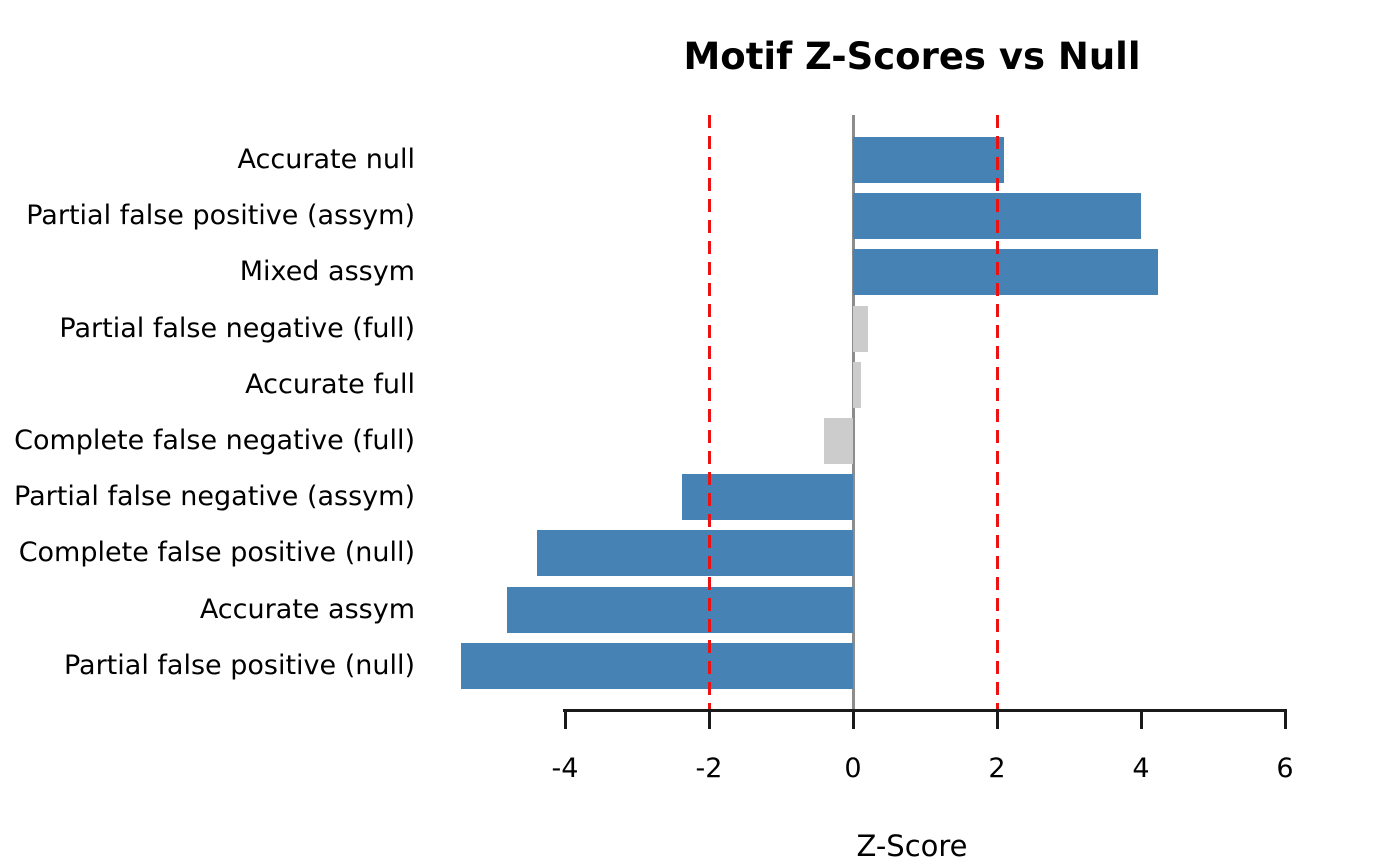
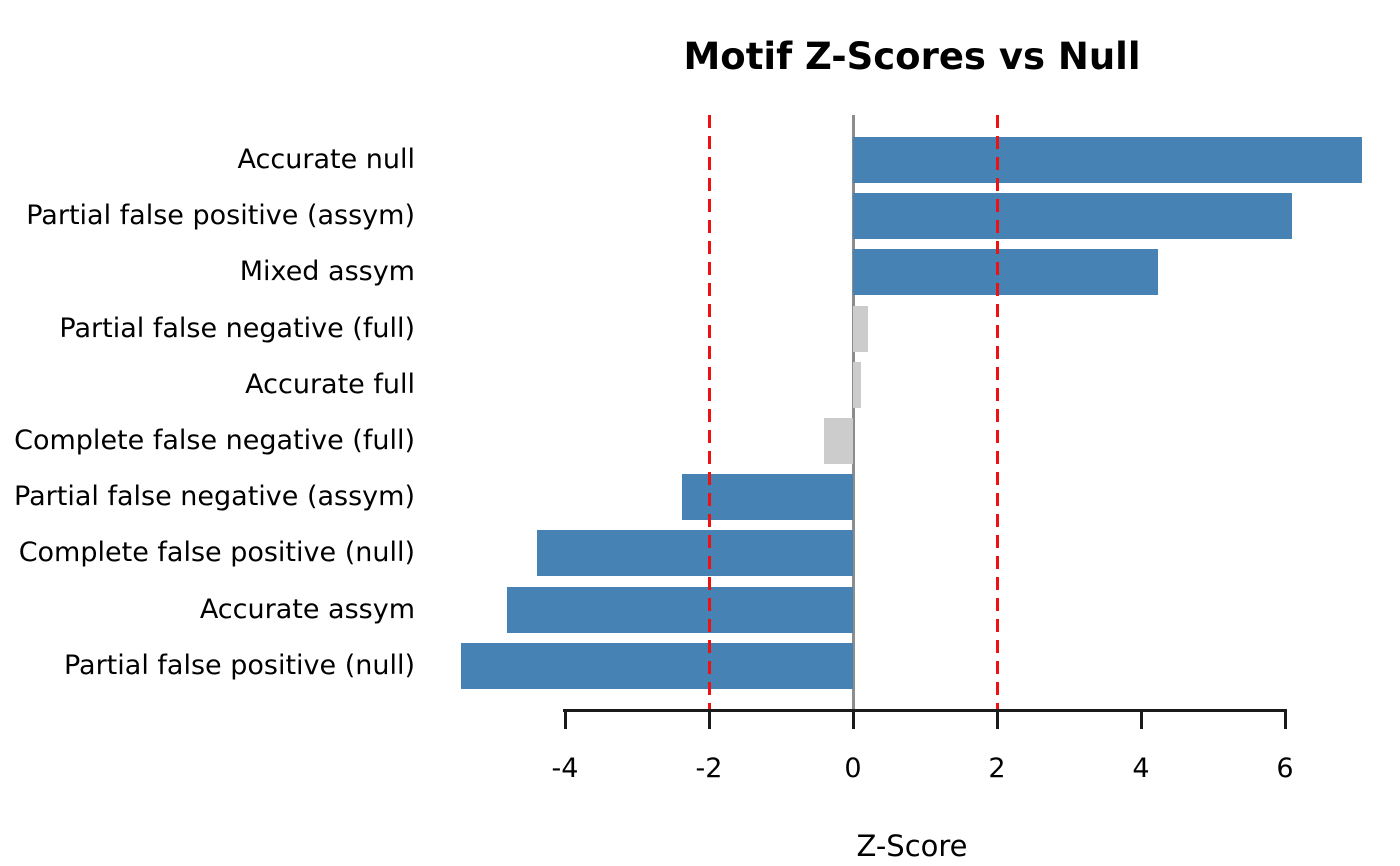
Accurate null: 2.1 -> 7.1
Partial false positive (assym): 4.0 -> 6.1
